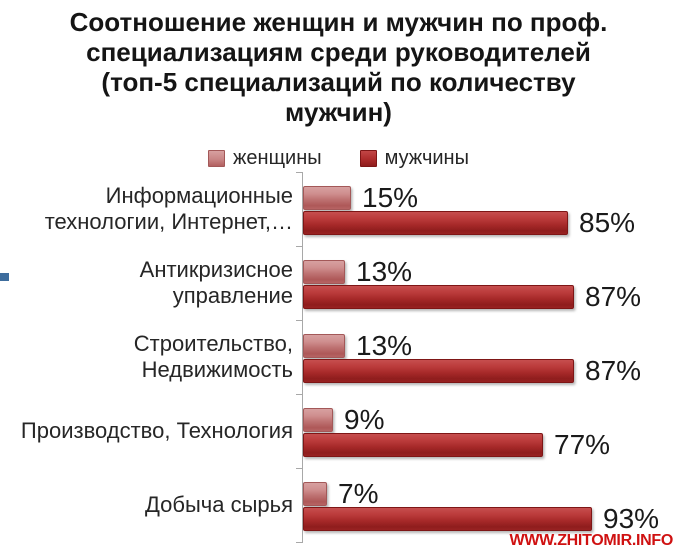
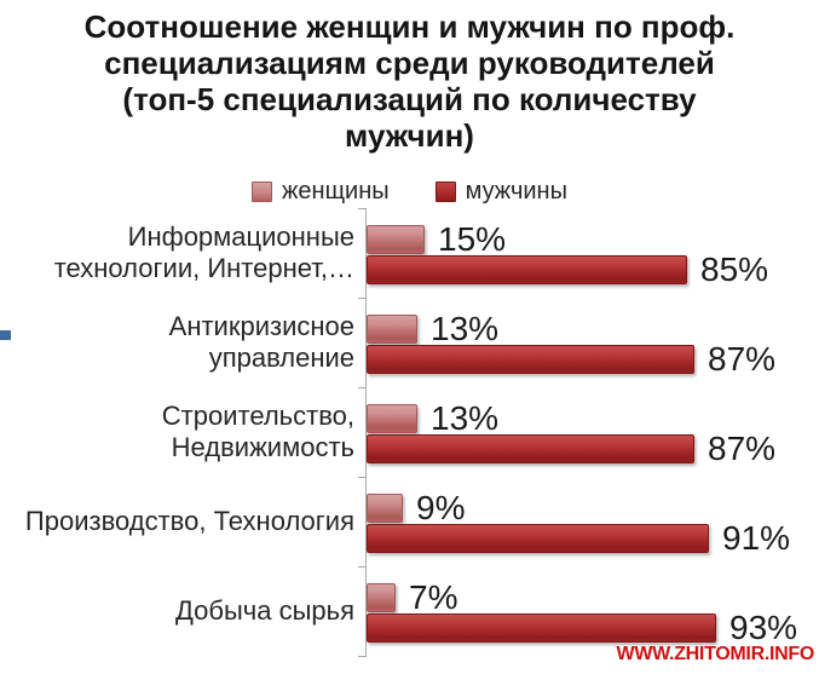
мужчины/Производство, Технология: 77% -> 91%
